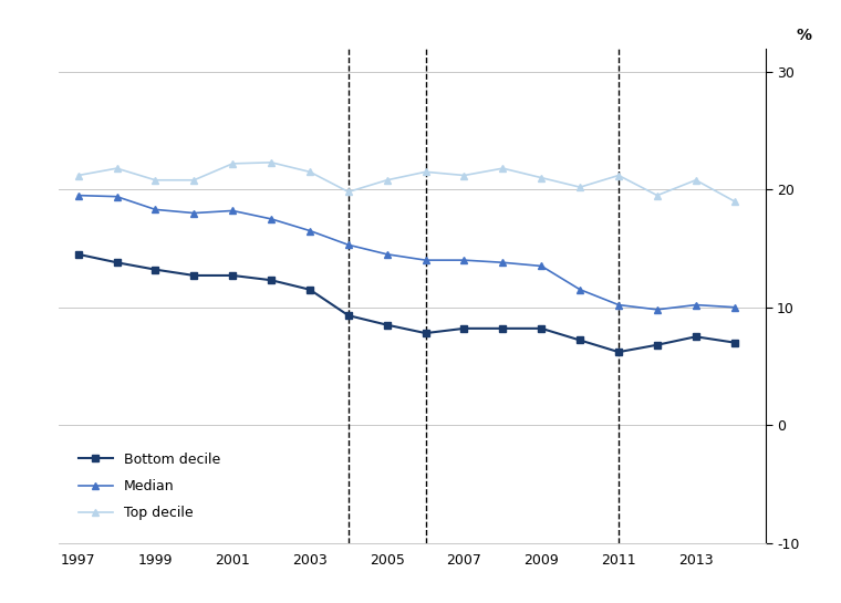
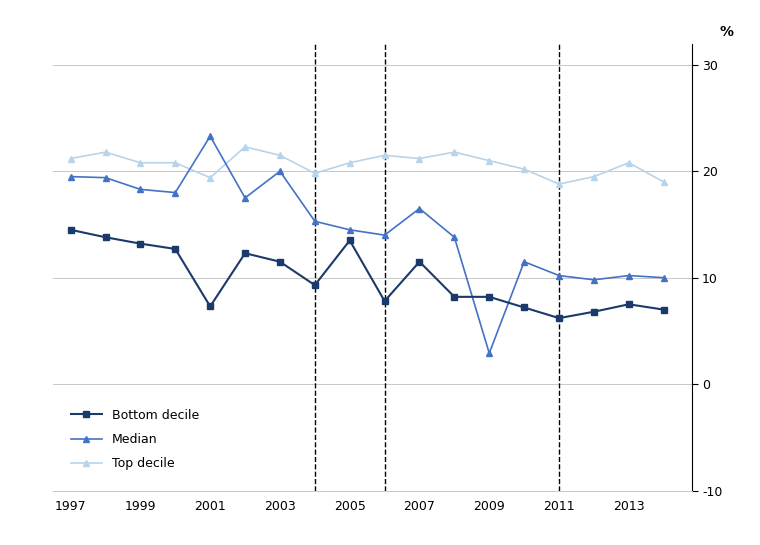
Bottom decile/2001: 12.7 -> 7.3
Median/2001: 18.2 -> 23.3
Top decile/2001: 22.2 -> 19.4
Median/2003: 16.5 -> 20.0
Bottom decile/2005: 8.5 -> 13.5
Bottom decile/2007: 8.2 -> 11.5
Median/2007: 14.0 -> 16.5
Median/2009: 13.5 -> 2.9
Top decile/2011: 21.2 -> 18.8
